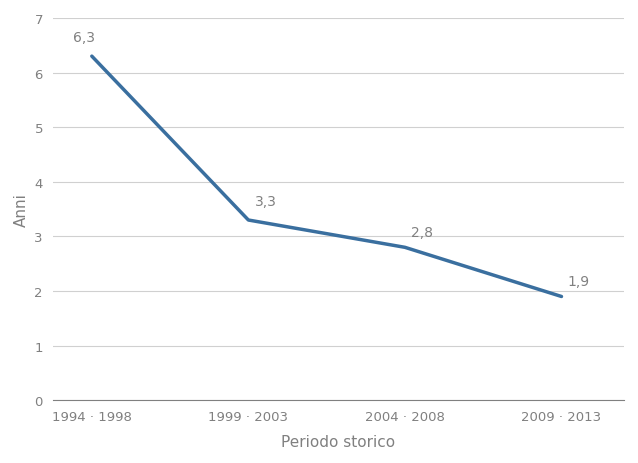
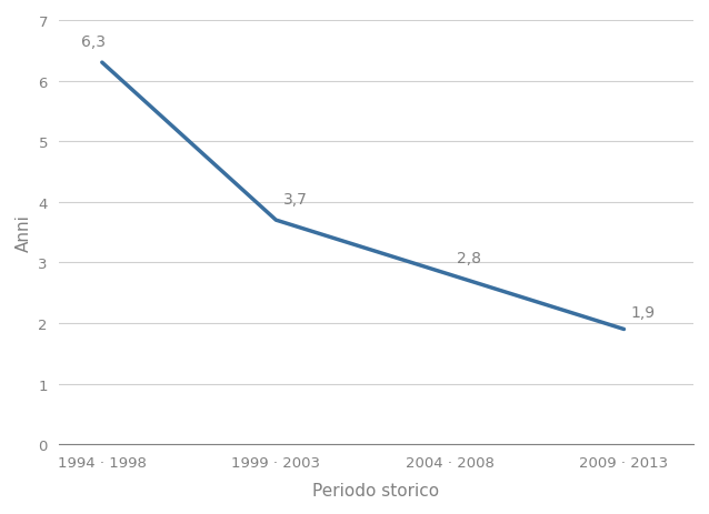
1999 · 2003: 3,3 -> 3,7
